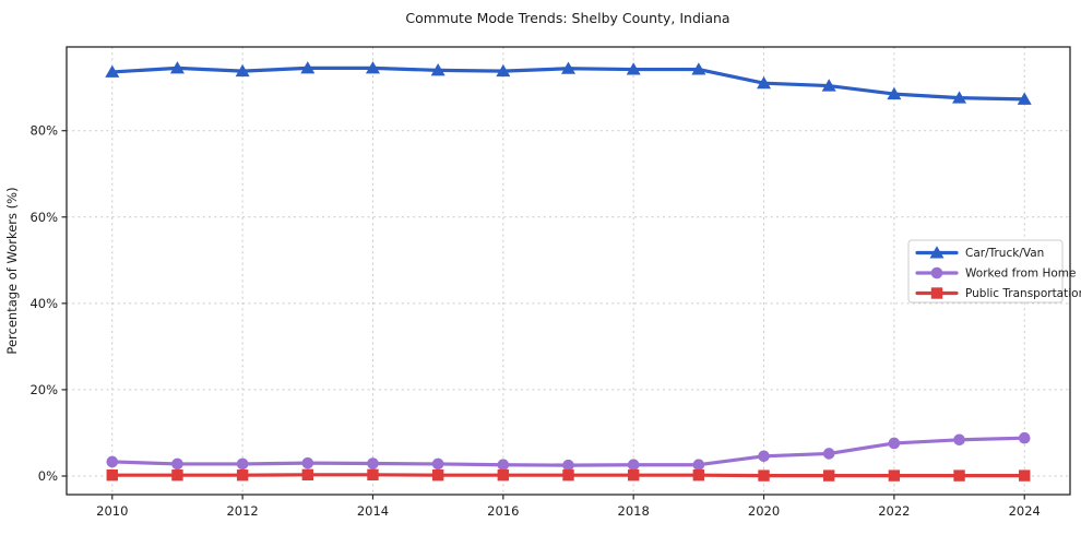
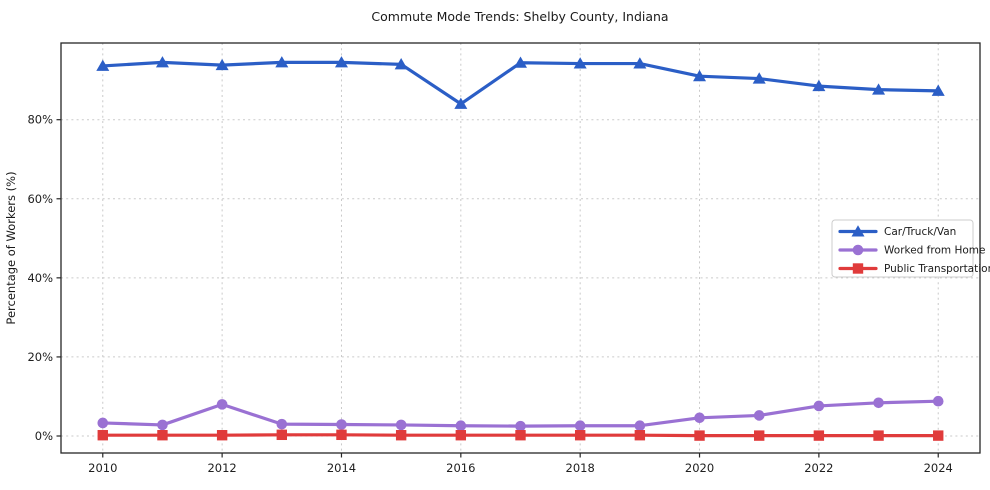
Worked from Home/2012: 3% -> 8%
Car/Truck/Van/2016: 94% -> 84%
